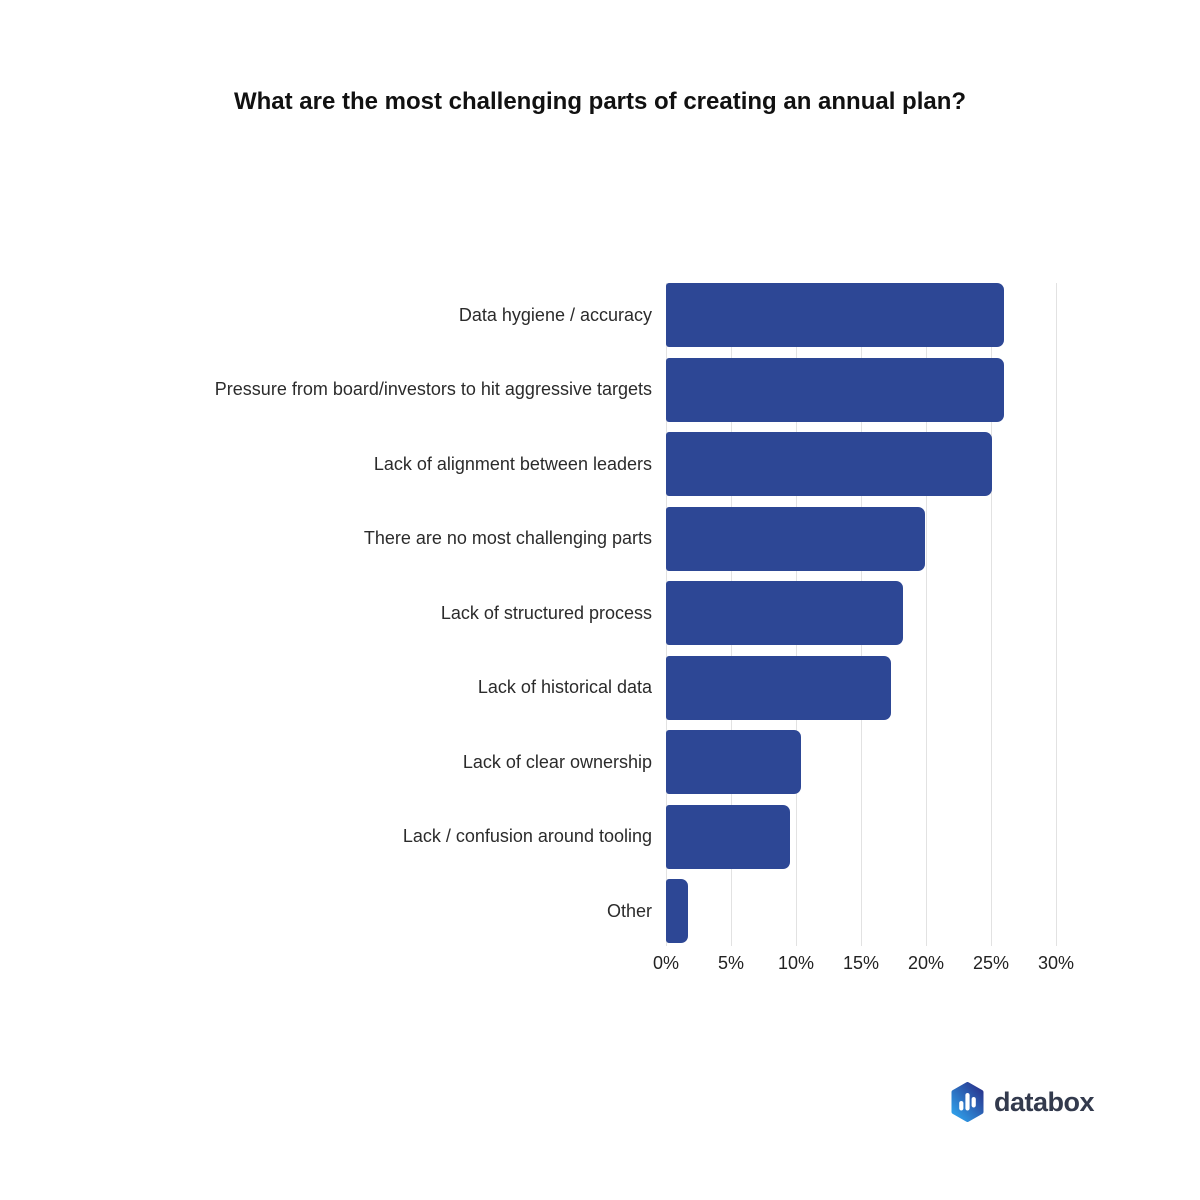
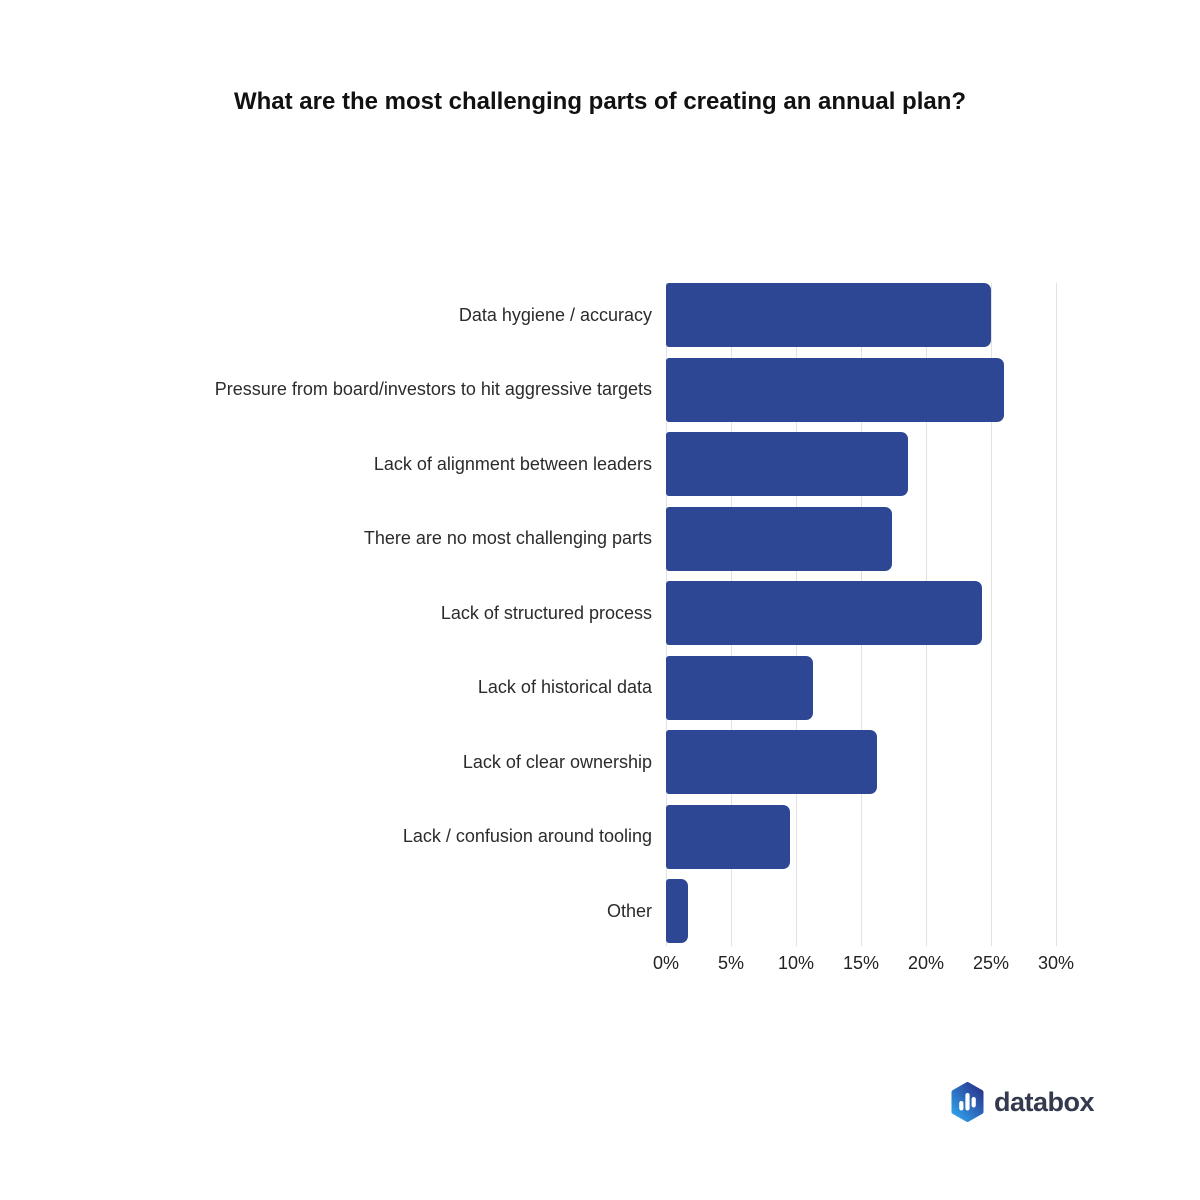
Data hygiene / accuracy: 26.0% -> 25.0%
Lack of alignment between leaders: 25.1% -> 18.6%
There are no most challenging parts: 19.9% -> 17.4%
Lack of structured process: 18.2% -> 24.3%
Lack of historical data: 17.3% -> 11.3%
Lack of clear ownership: 10.4% -> 16.2%
